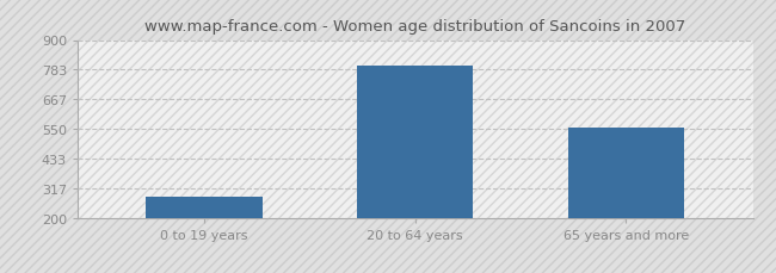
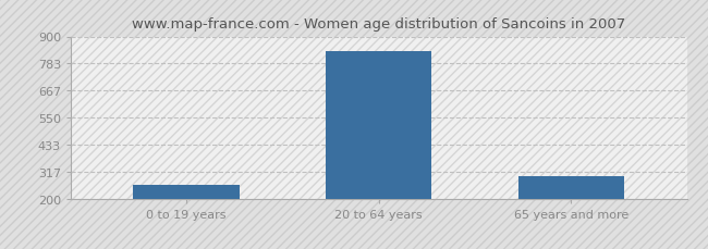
0 to 19 years: 285 -> 260
20 to 64 years: 800 -> 835
65 years and more: 557 -> 300
